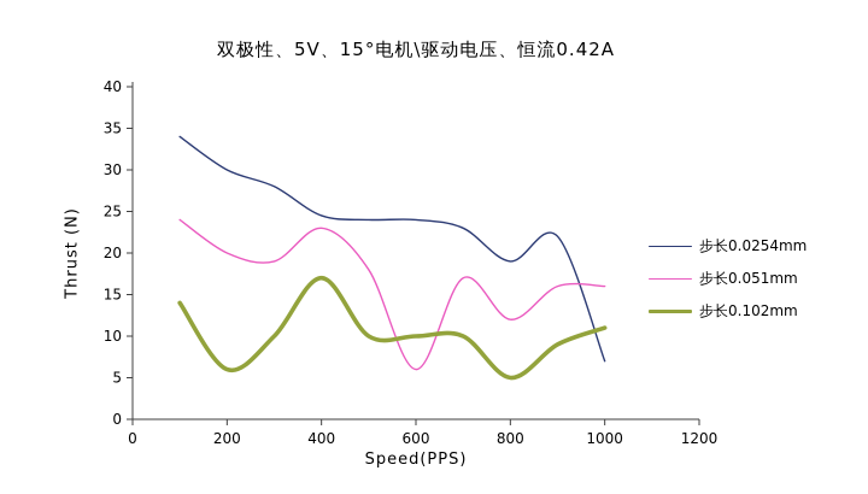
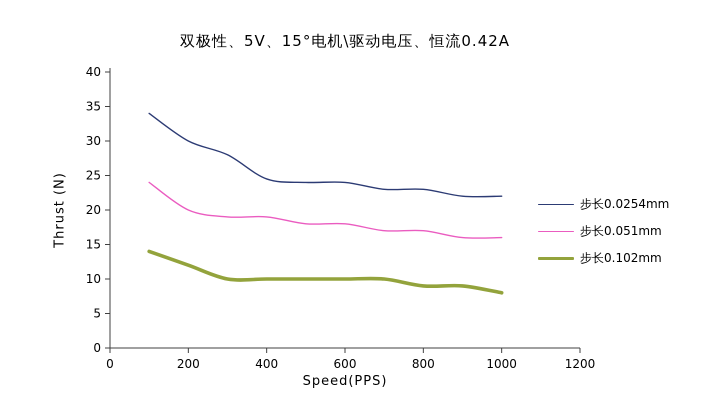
步长0.102mm/200: 6 -> 12
步长0.051mm/400: 23 -> 19
步长0.102mm/400: 17 -> 10
步长0.051mm/600: 6 -> 18
步长0.0254mm/800: 19 -> 23
步长0.051mm/800: 12 -> 17
步长0.102mm/800: 5 -> 9
步长0.0254mm/1000: 7 -> 22
步长0.102mm/1000: 11 -> 8
